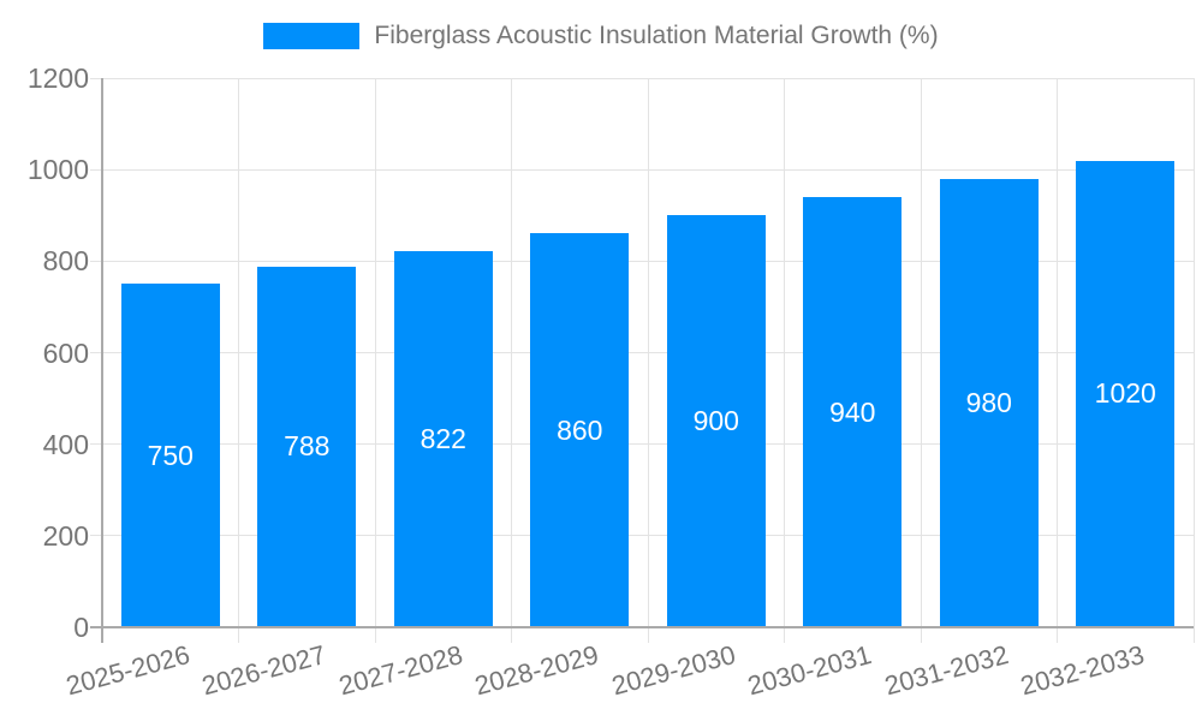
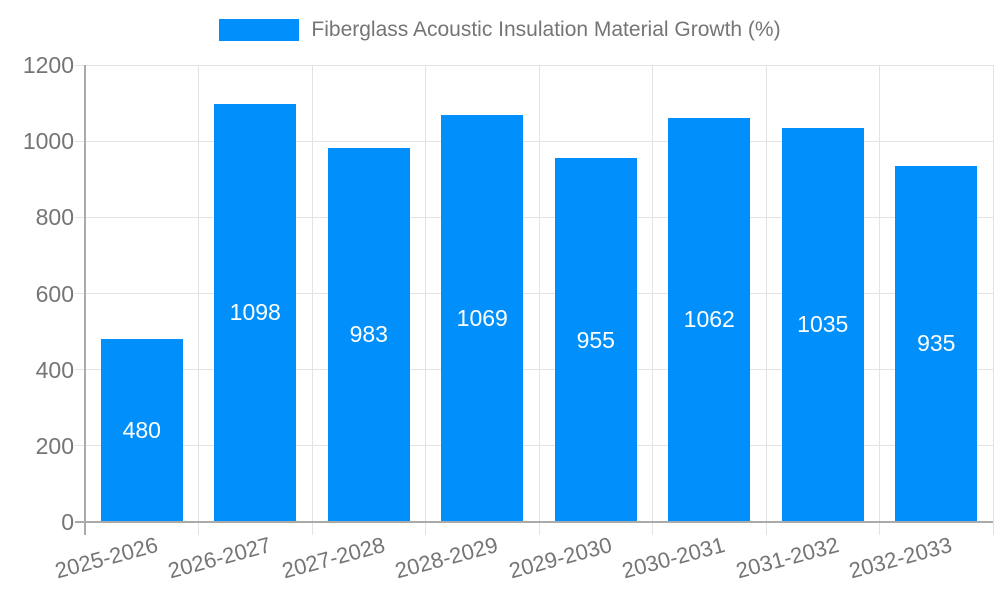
2025-2026: 750 -> 480
2026-2027: 788 -> 1098
2027-2028: 822 -> 983
2028-2029: 860 -> 1069
2029-2030: 900 -> 955
2030-2031: 940 -> 1062
2031-2032: 980 -> 1035
2032-2033: 1020 -> 935
